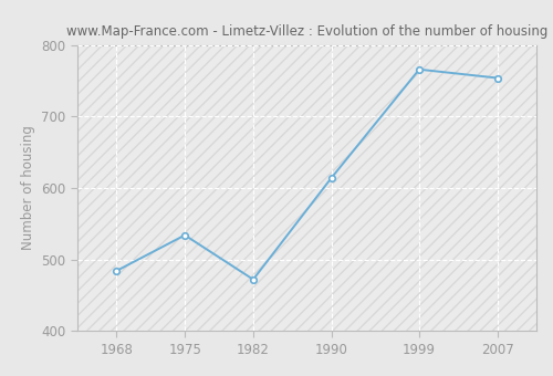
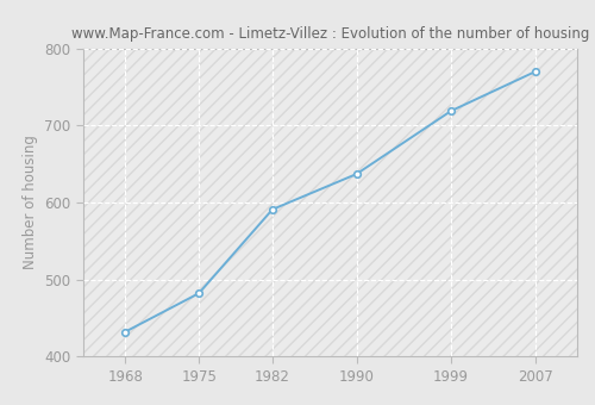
1968: 484 -> 432
1975: 534 -> 482
1982: 472 -> 591
1990: 614 -> 637
1999: 766 -> 719
2007: 754 -> 770
